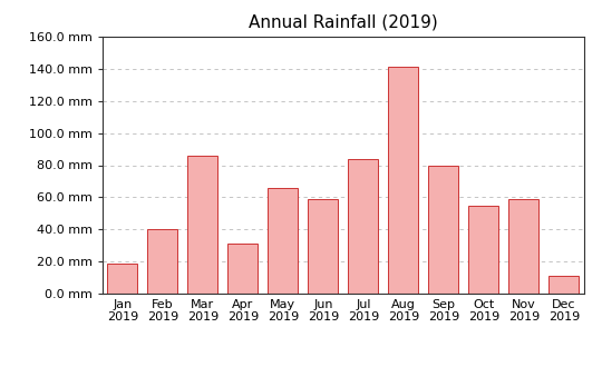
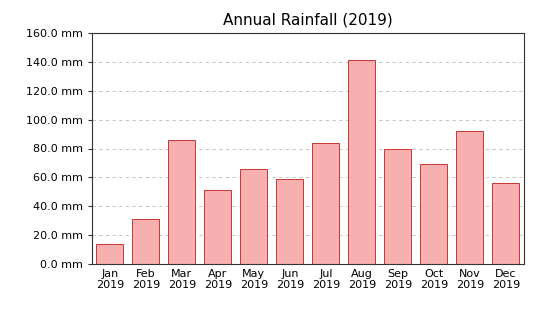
Jan 2019: 19 mm -> 14 mm
Feb 2019: 40 mm -> 31 mm
Apr 2019: 31 mm -> 51 mm
Oct 2019: 55 mm -> 69 mm
Nov 2019: 59 mm -> 92 mm
Dec 2019: 11 mm -> 56 mm
